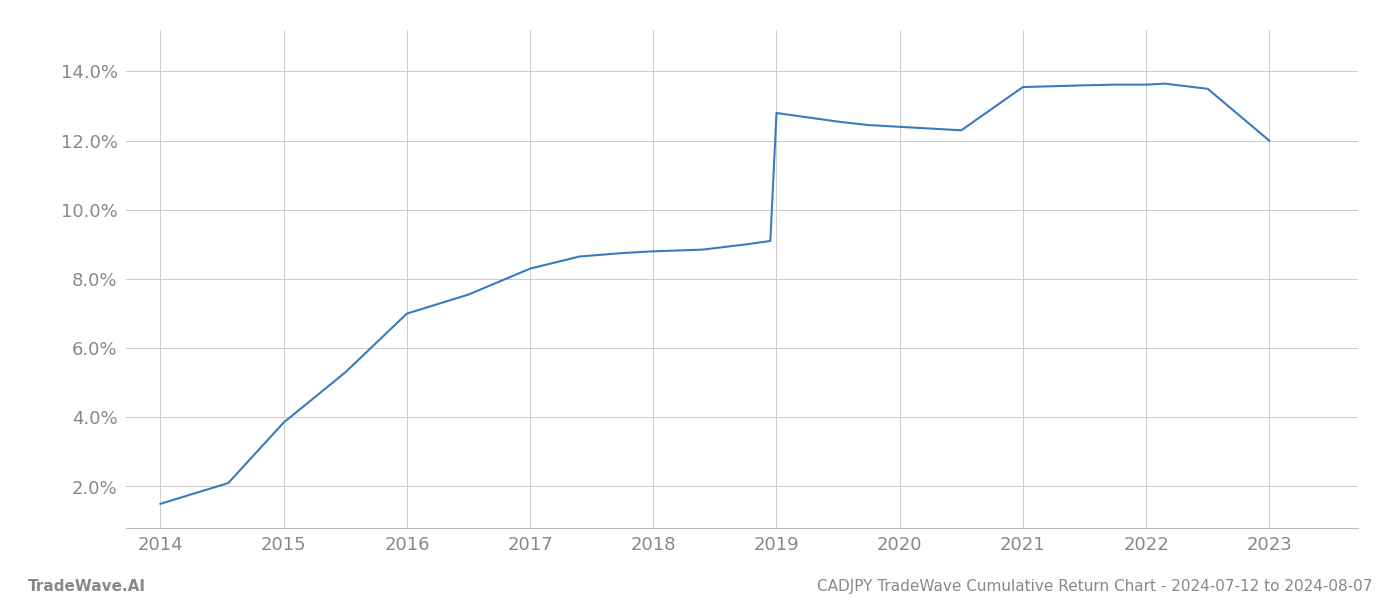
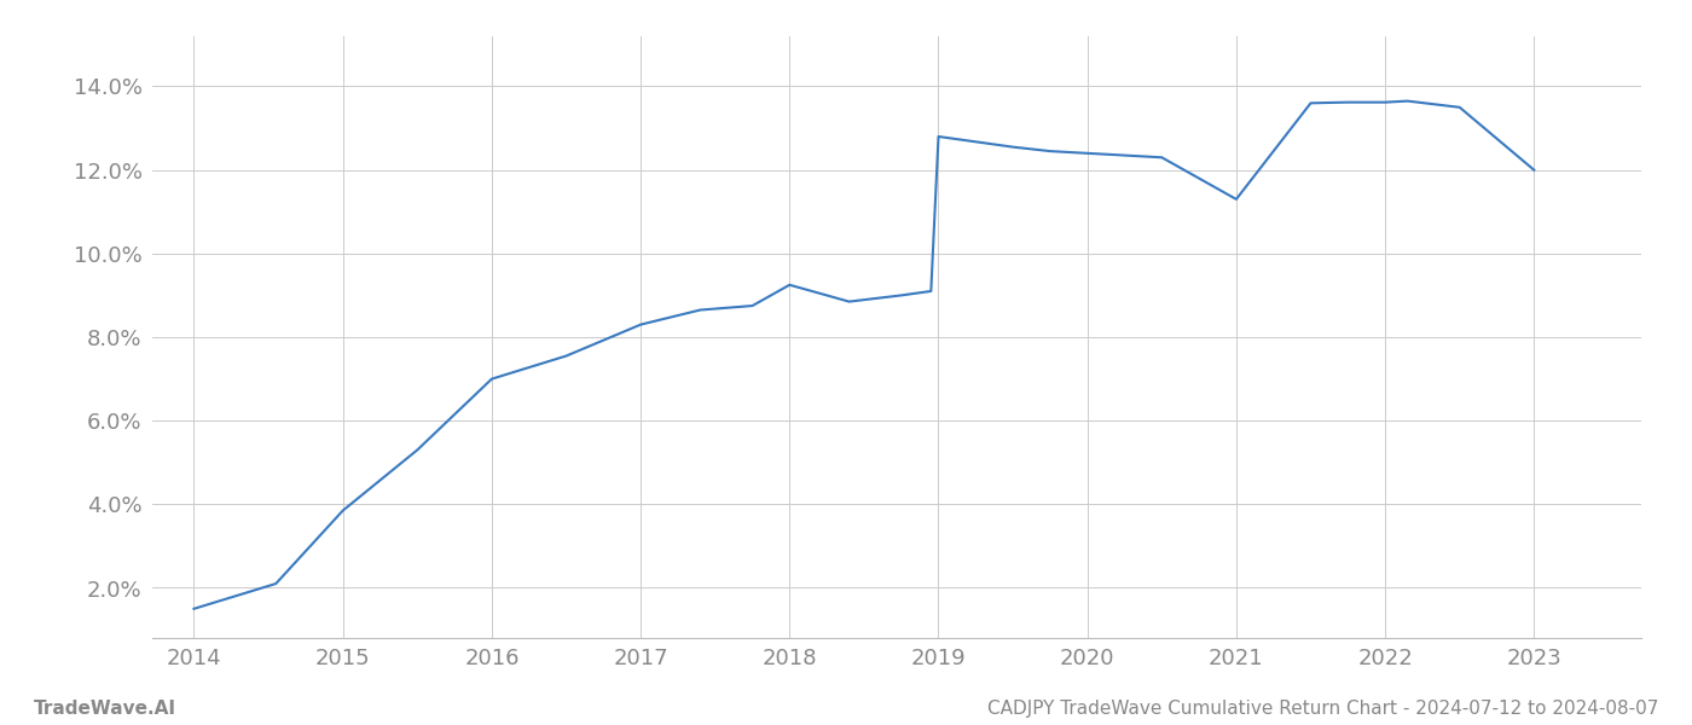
2018: 8.80% -> 9.25%
2021: 13.55% -> 11.30%
